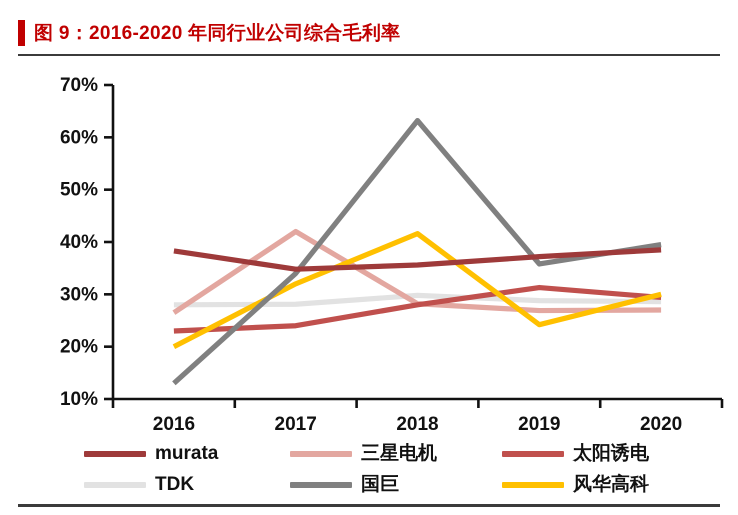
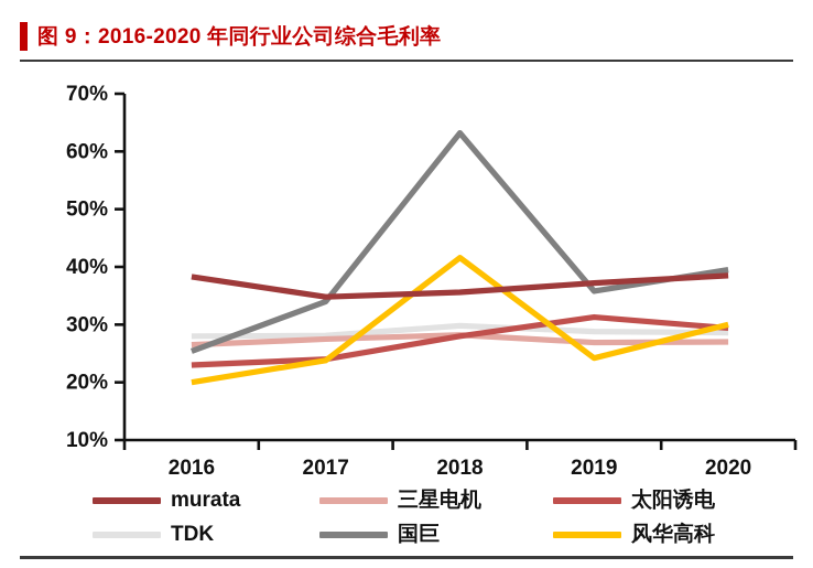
国巨/2016: 13% -> 25%
三星电机/2017: 42% -> 28%
风华高科/2017: 32% -> 24%
